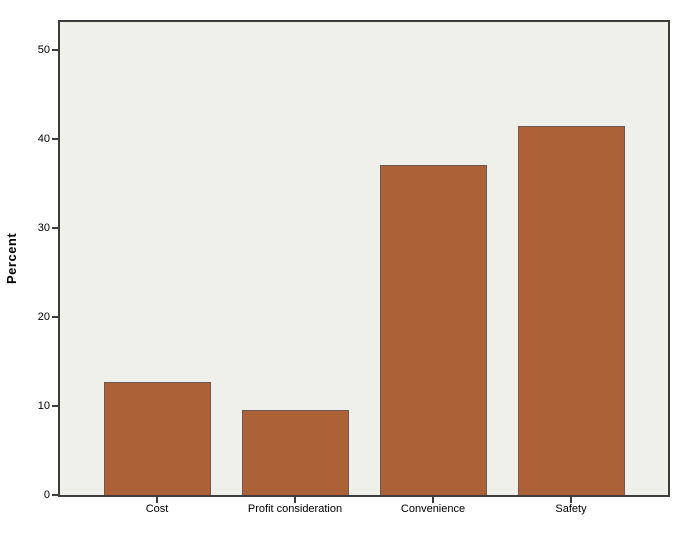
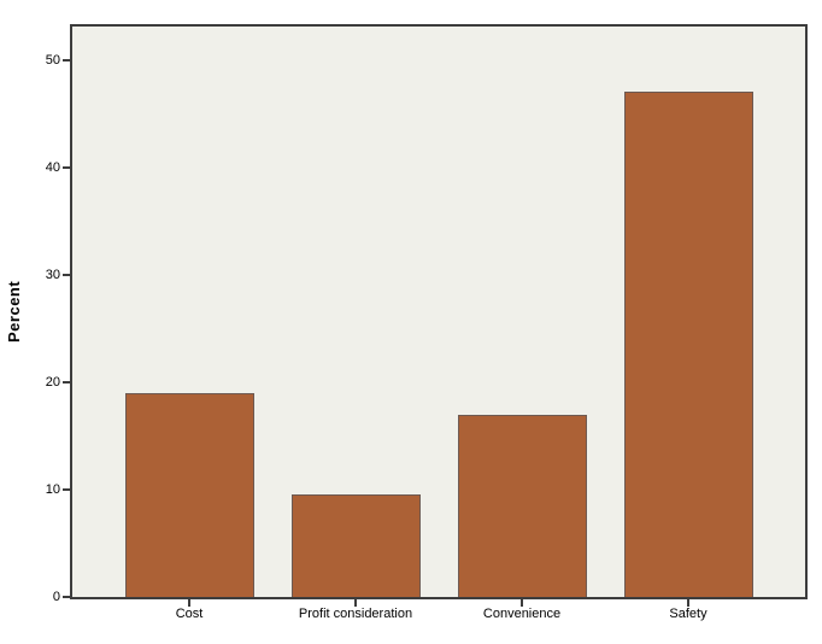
Cost: 13 -> 19
Convenience: 37 -> 17
Safety: 41 -> 47
